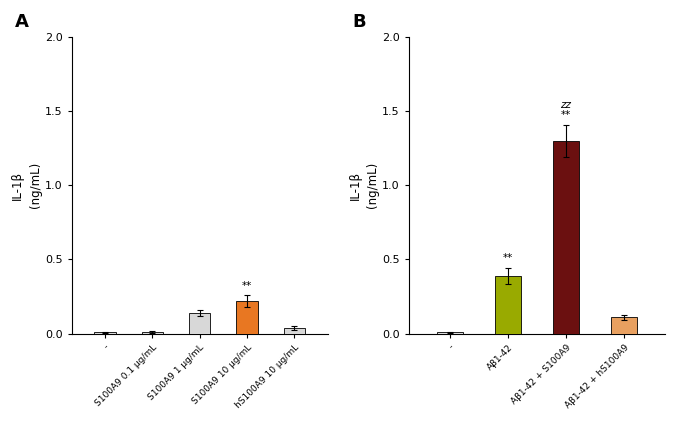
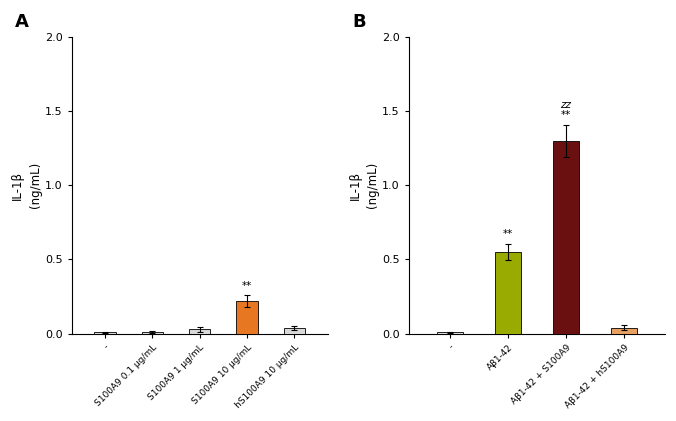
S100A9 1 μg/mL: 0.14 -> 0.03
Aβ1-42: 0.39 -> 0.55
Aβ1-42 + hS100A9: 0.11 -> 0.04
